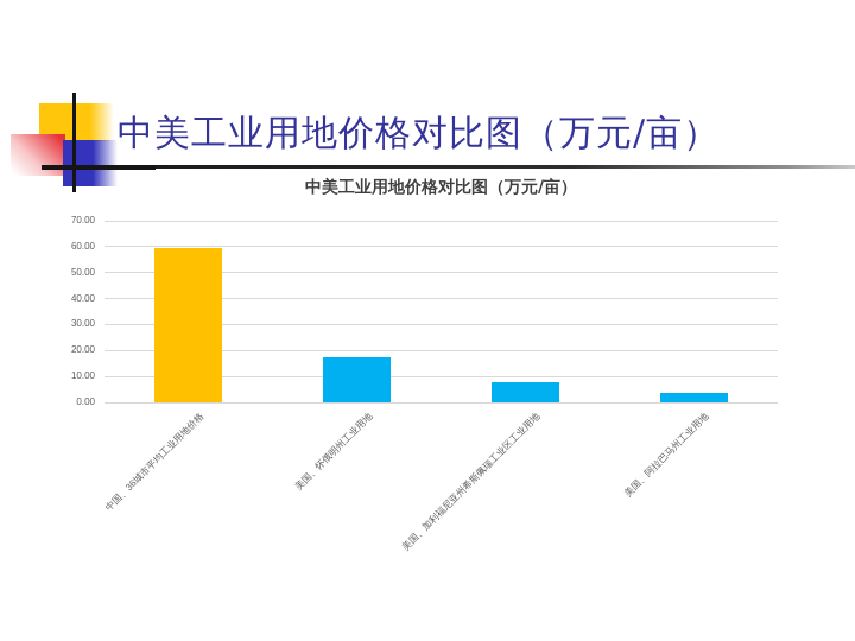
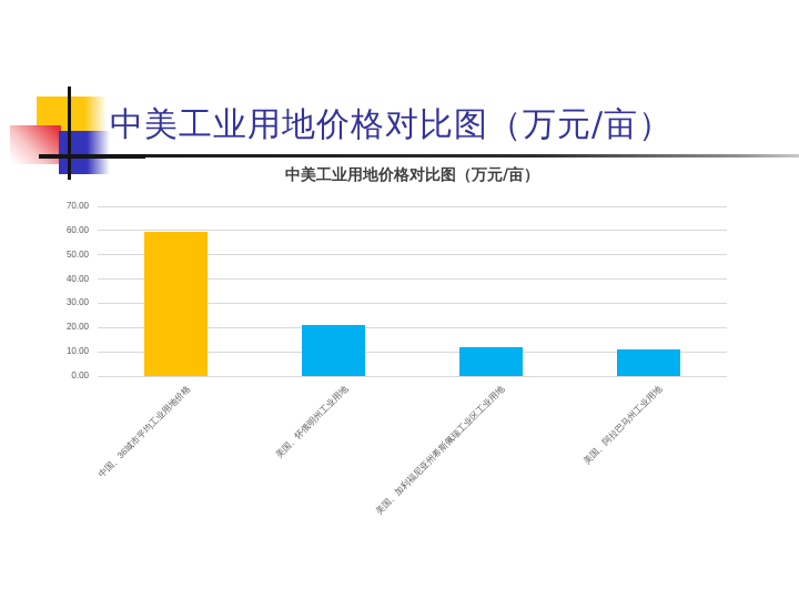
美国、怀俄明州工业用地: 18 -> 21
美国、加利福尼亚州希斯佩瑞工业区工业用地: 8 -> 12
美国、阿拉巴马州工业用地: 4 -> 11
